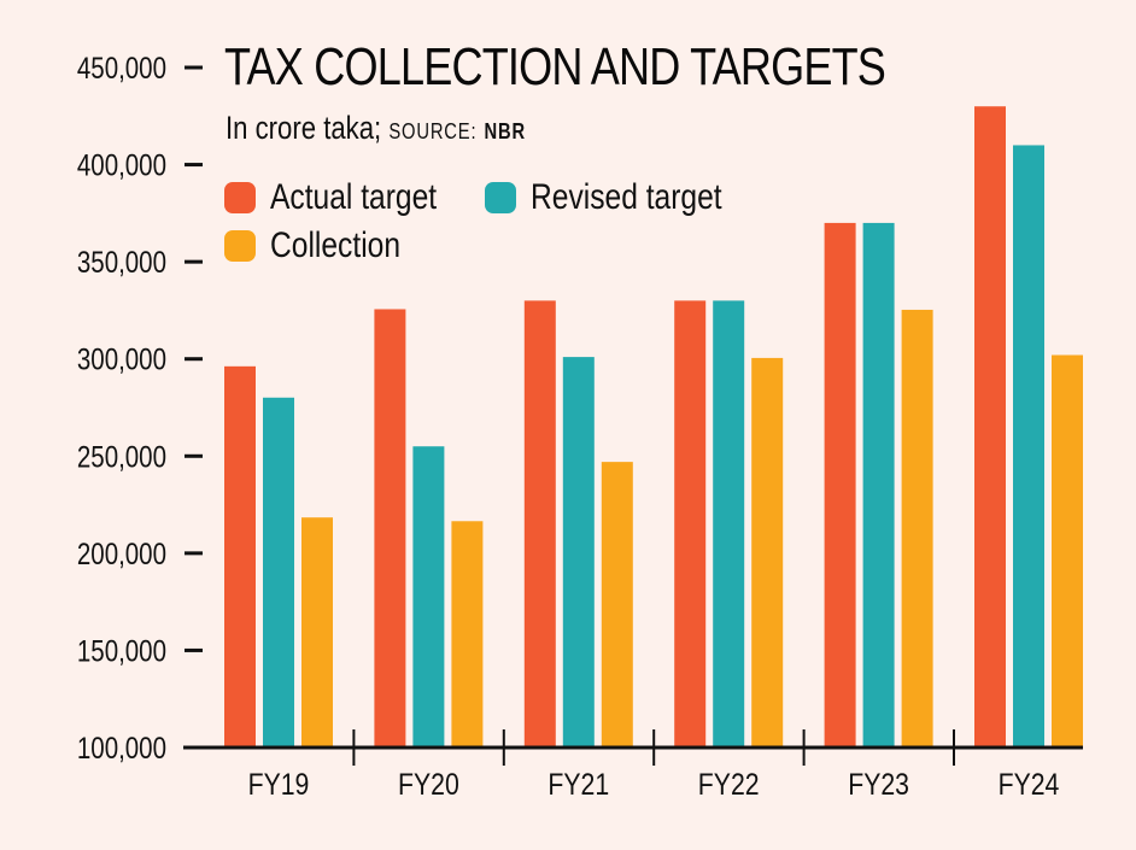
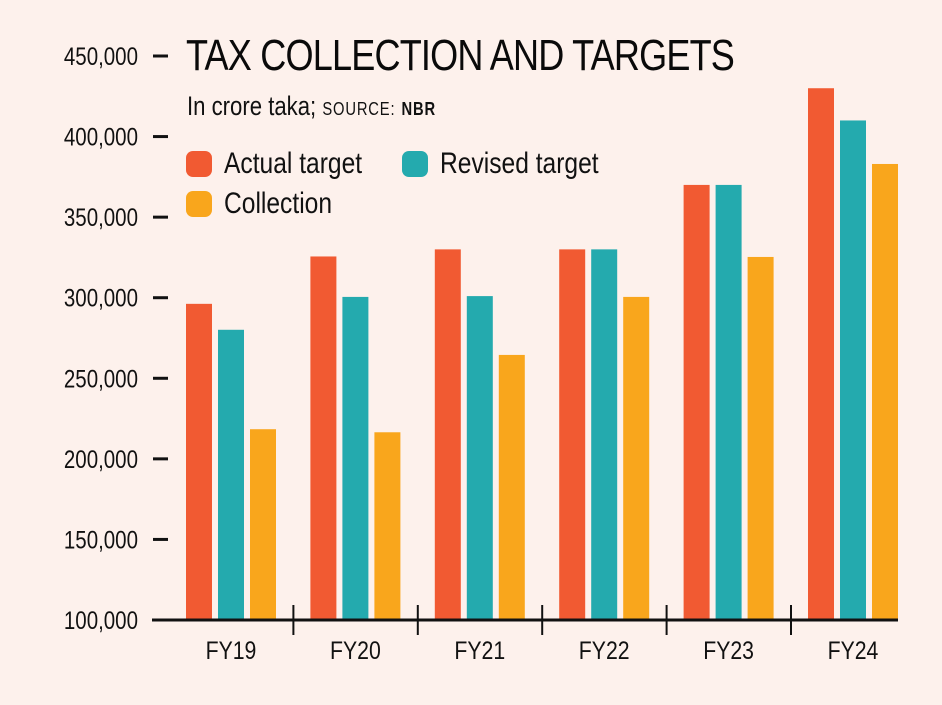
Revised target/FY20: 255000 -> 300000
Collection/FY21: 247000 -> 264000
Collection/FY24: 302000 -> 383000
